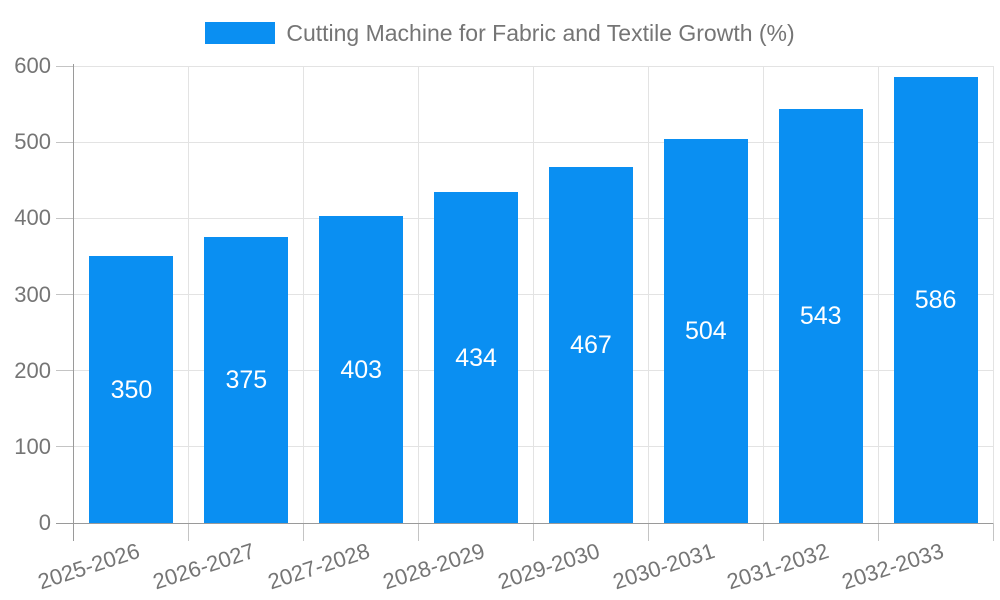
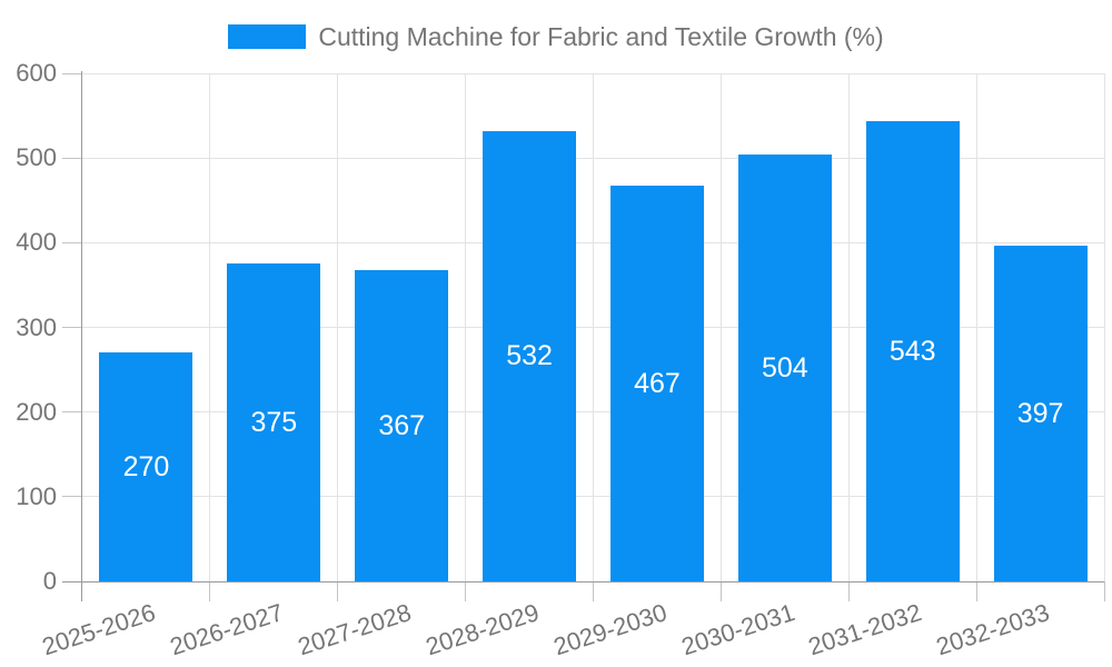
2025-2026: 350 -> 270
2027-2028: 403 -> 367
2028-2029: 434 -> 532
2032-2033: 586 -> 397
